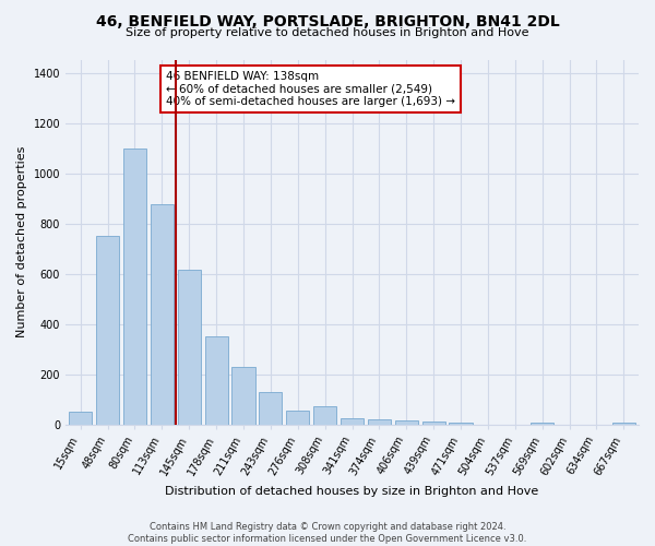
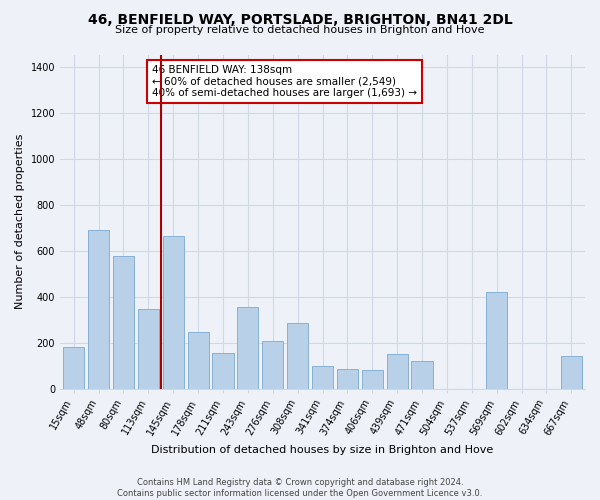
15sqm: 50 -> 180
48sqm: 750 -> 690
80sqm: 1100 -> 575
113sqm: 875 -> 345
145sqm: 615 -> 665
178sqm: 350 -> 245
211sqm: 230 -> 155
243sqm: 130 -> 355
276sqm: 55 -> 205
308sqm: 70 -> 285
341sqm: 22 -> 100
374sqm: 18 -> 85
406sqm: 15 -> 80
439sqm: 10 -> 150
471sqm: 5 -> 120
569sqm: 8 -> 420
667sqm: 8 -> 140
